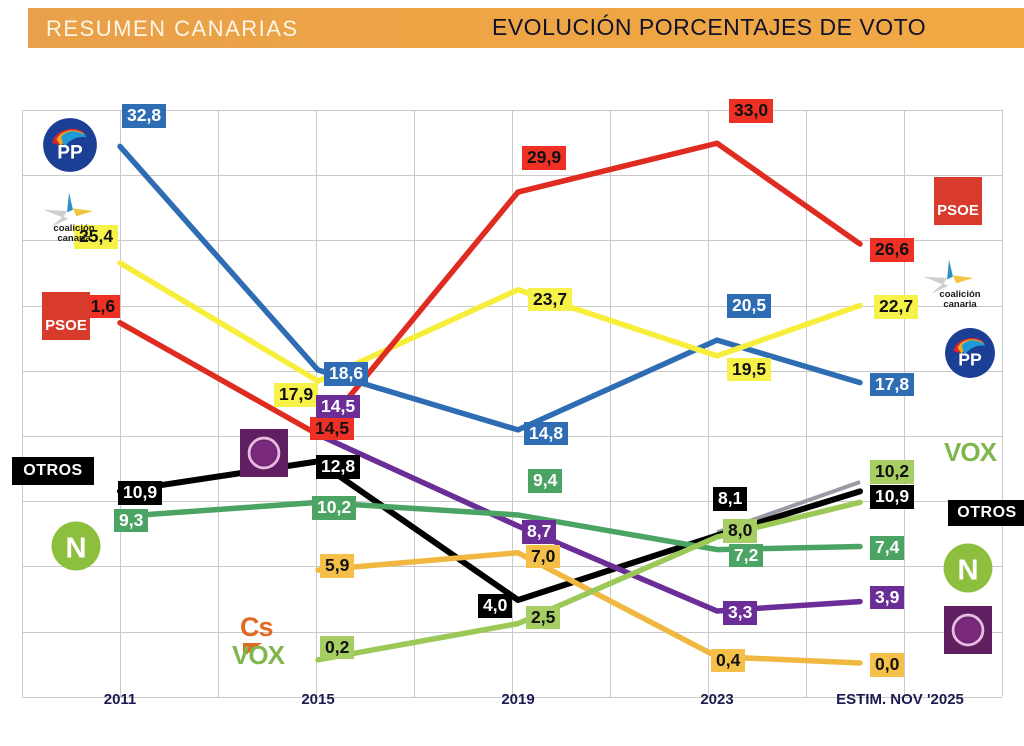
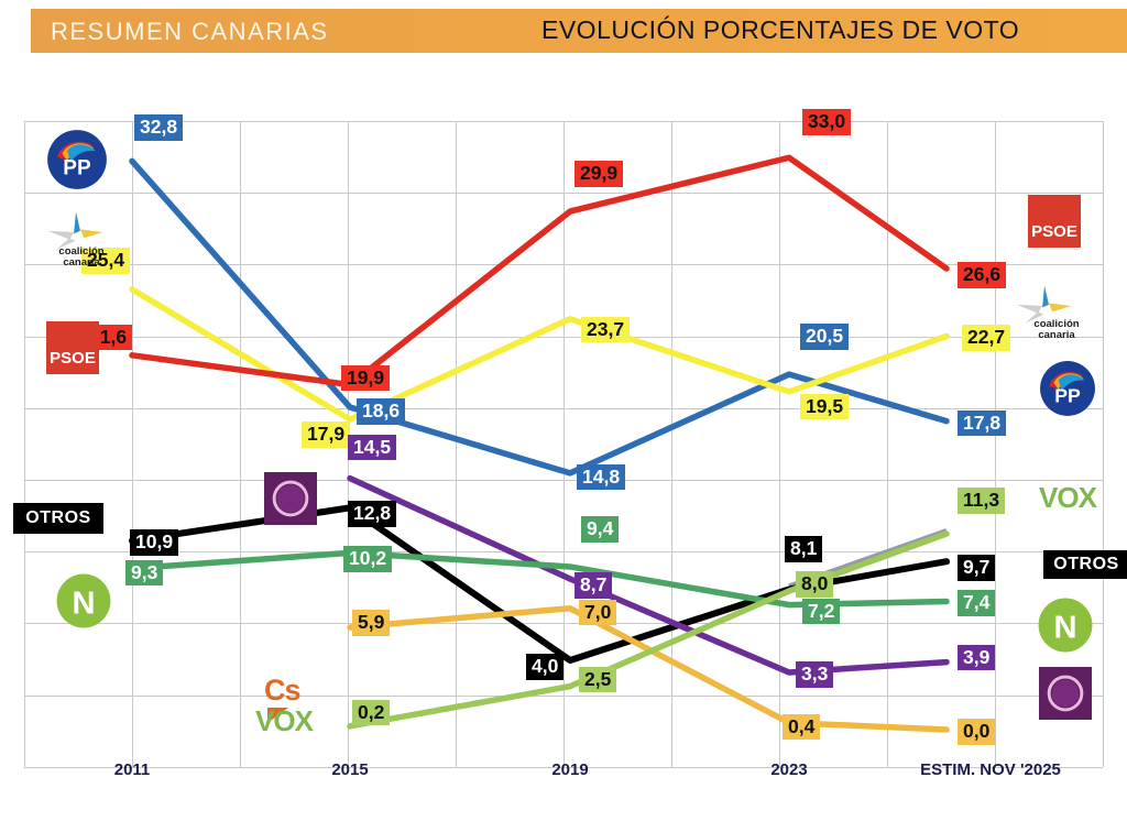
PSOE/2015: 14,5 -> 19,9
OTROS/ESTIM. NOV '2025: 10,9 -> 9,7
VOX/ESTIM. NOV '2025: 10,2 -> 11,3
